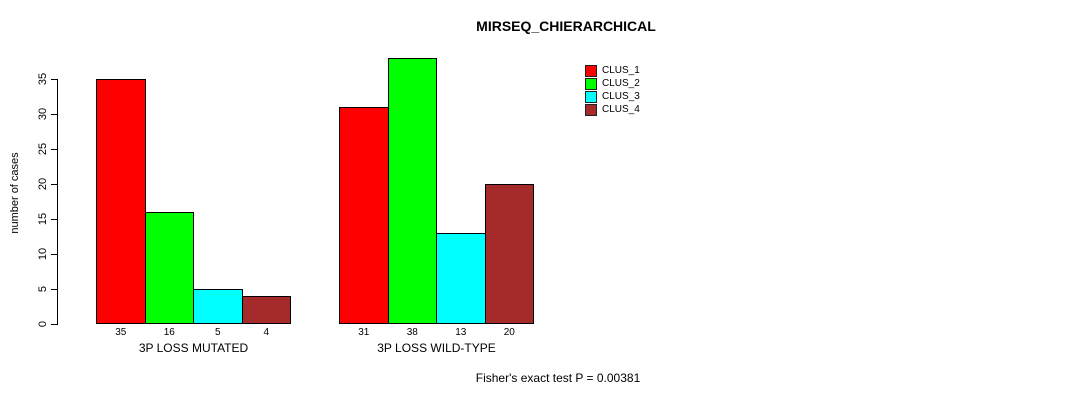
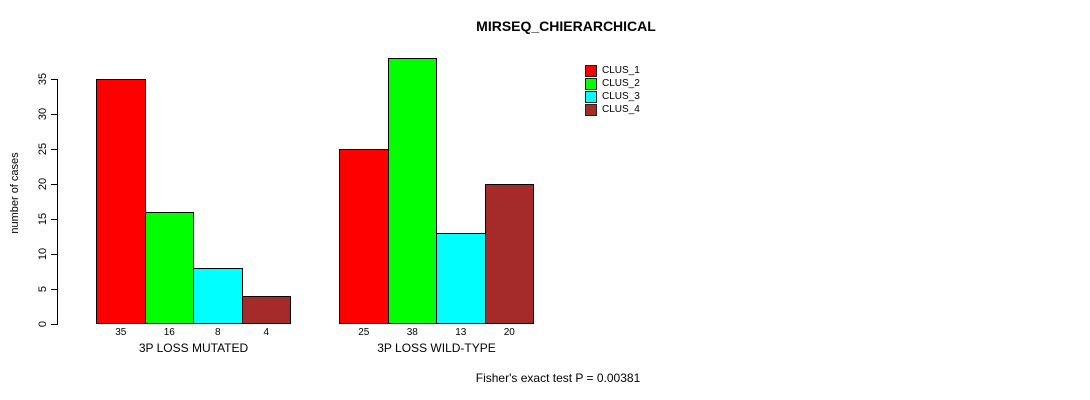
CLUS_3/3P LOSS MUTATED: 5 -> 8
CLUS_1/3P LOSS WILD-TYPE: 31 -> 25
